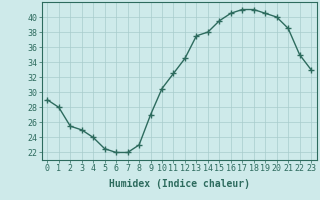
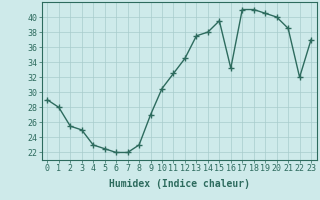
4: 24.0 -> 23.0
16: 40.5 -> 33.2
22: 35.0 -> 32.0
23: 33.0 -> 37.0
